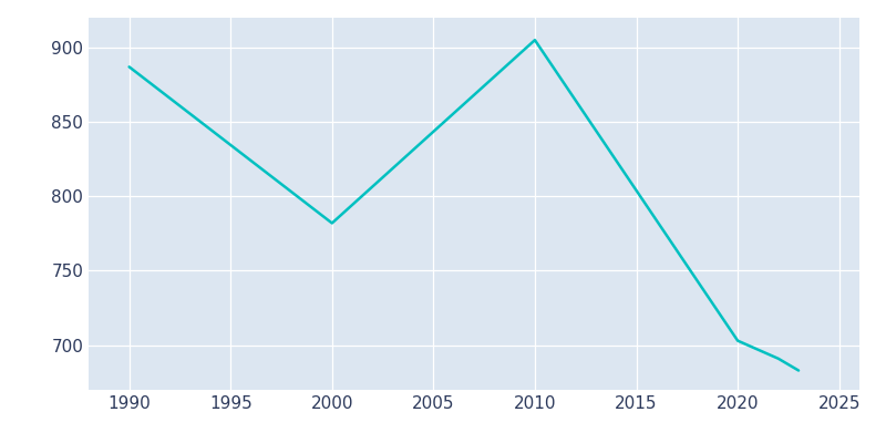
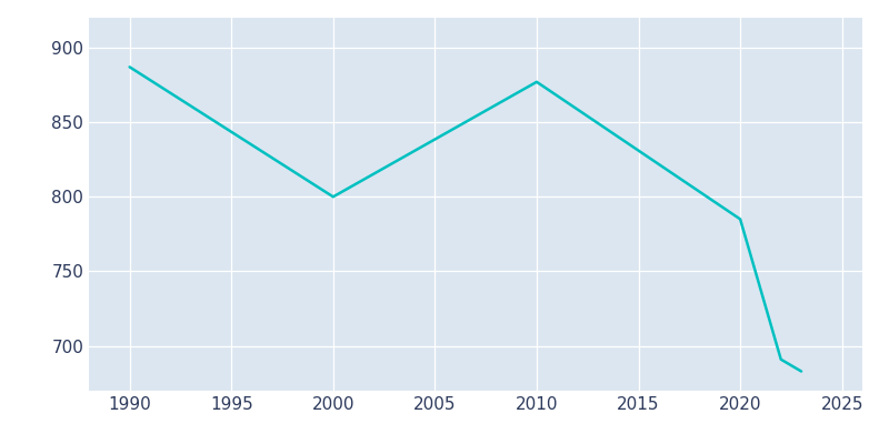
2000: 782 -> 800
2010: 905 -> 877
2020: 703 -> 785
